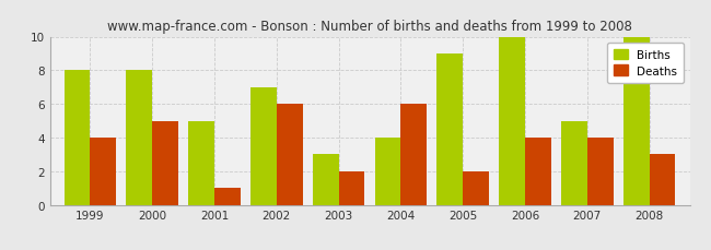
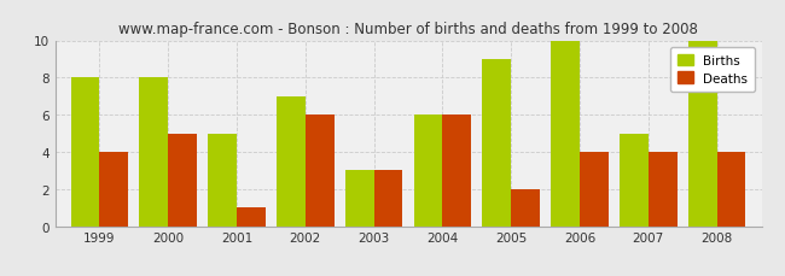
Deaths/2003: 2 -> 3
Births/2004: 4 -> 6
Deaths/2008: 3 -> 4
